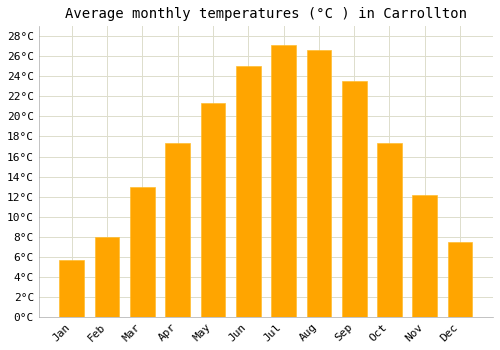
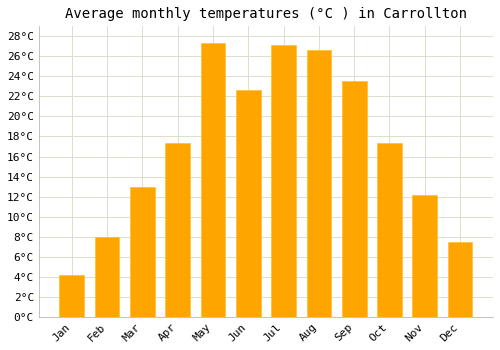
Jan: 5.7°C -> 4.2°C
May: 21.3°C -> 27.3°C
Jun: 25.0°C -> 22.6°C
